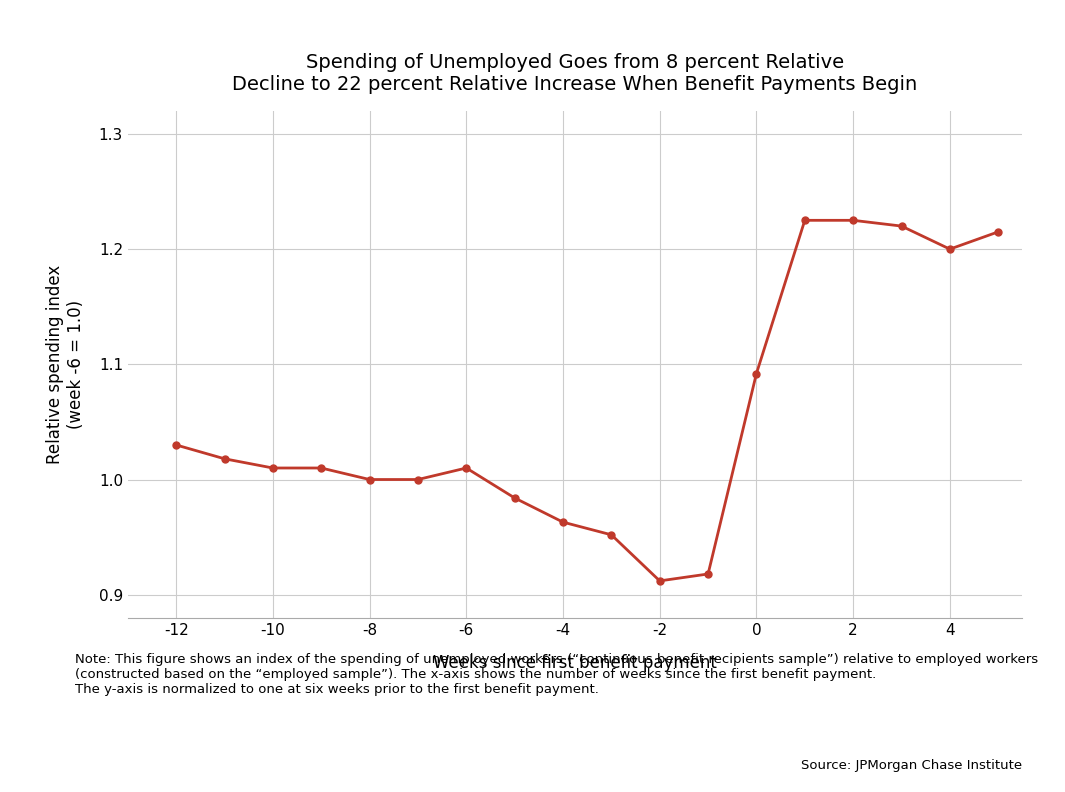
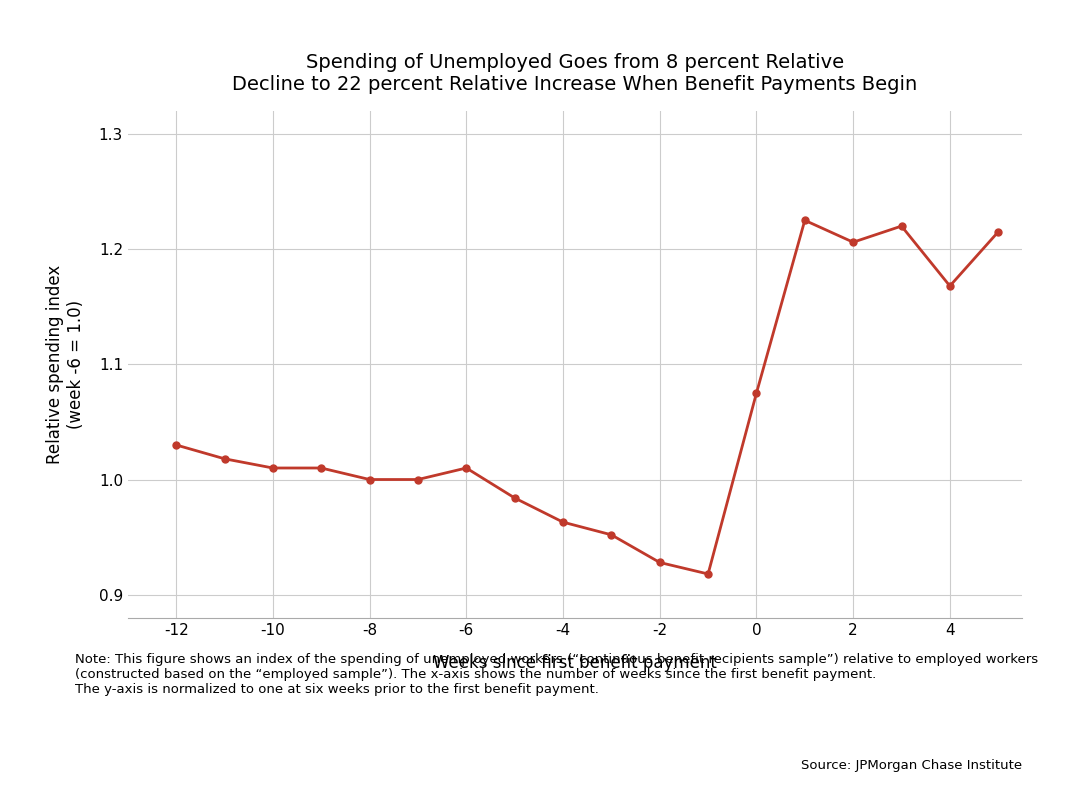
-2: 0.912 -> 0.928
0: 1.092 -> 1.075
2: 1.225 -> 1.206
4: 1.200 -> 1.168
